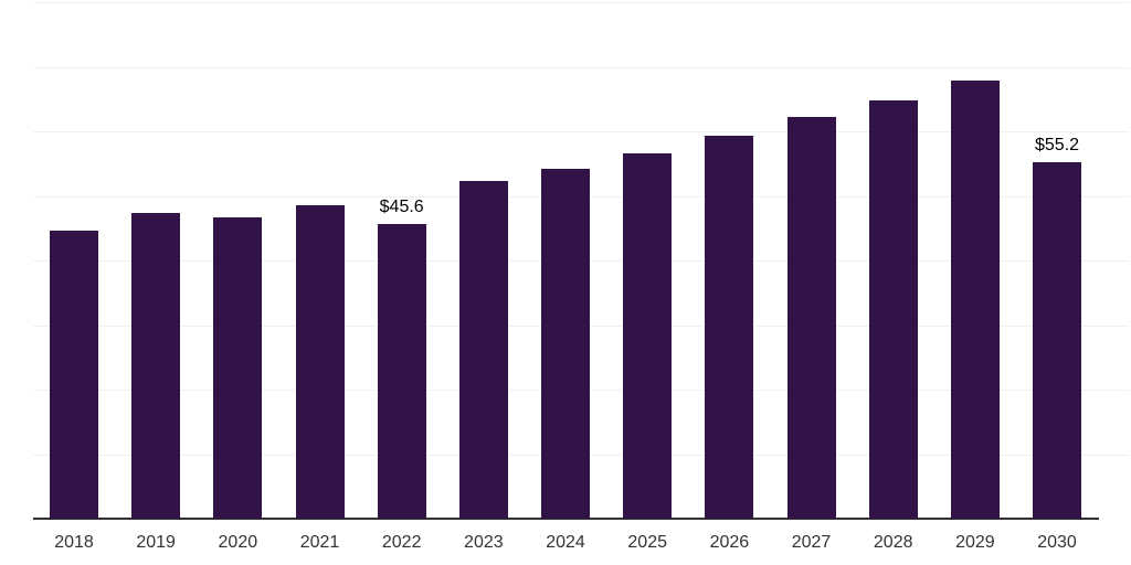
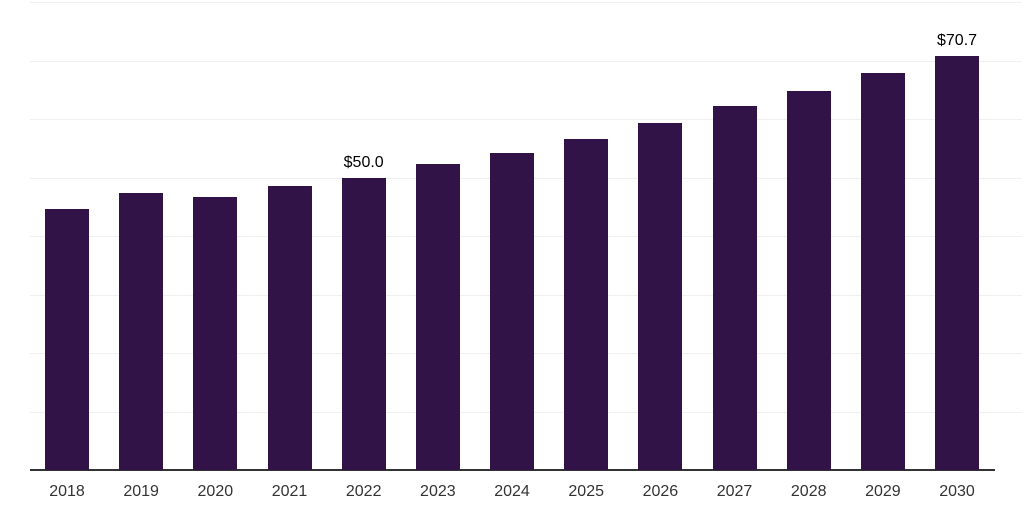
2022: $45.6 -> $50.0
2030: $55.2 -> $70.7
